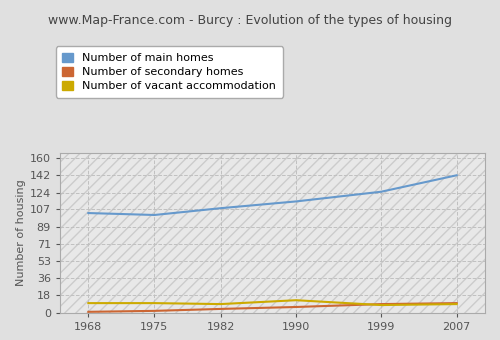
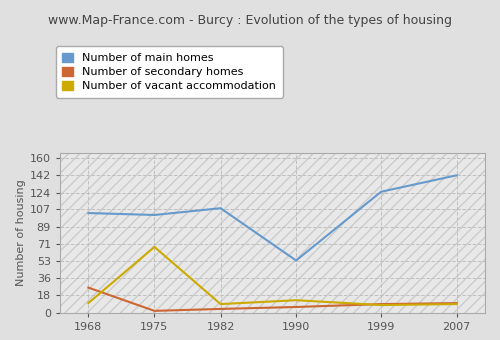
Number of secondary homes/1968: 1 -> 26
Number of vacant accommodation/1975: 10 -> 68
Number of main homes/1990: 115 -> 54
